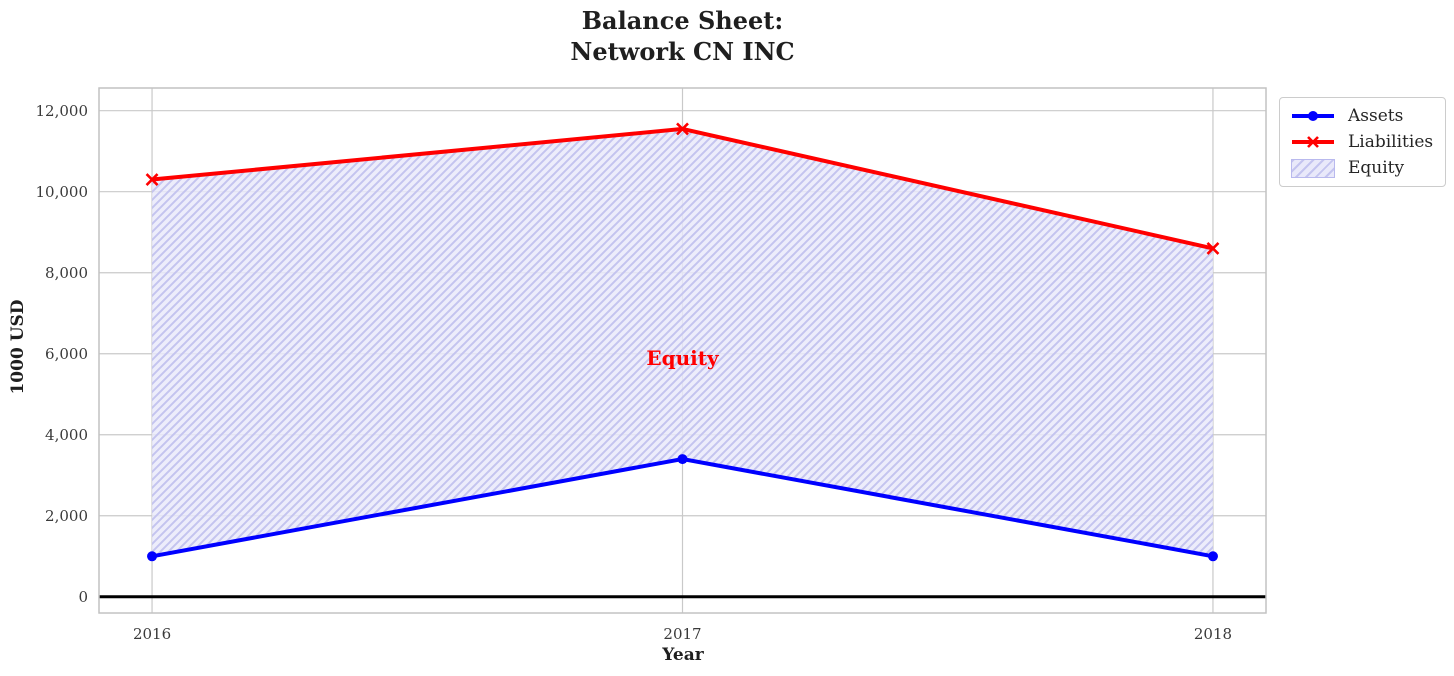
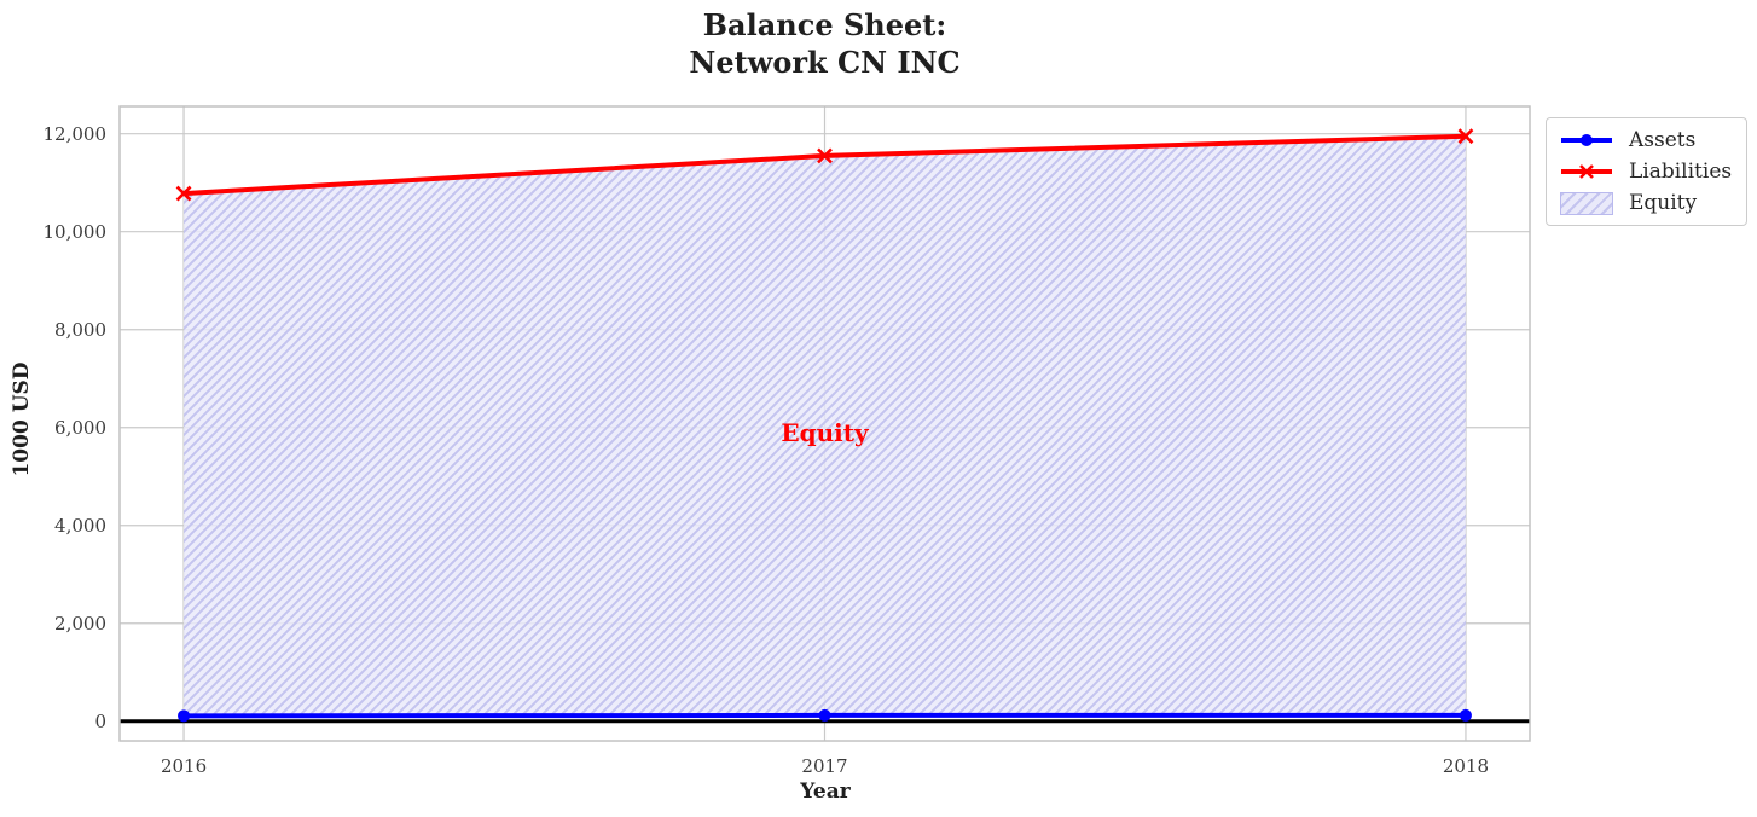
Assets/2016: 1000 -> 100
Liabilities/2016: 10300 -> 10800
Assets/2017: 3400 -> 100
Assets/2018: 1000 -> 100
Liabilities/2018: 8600 -> 12000
